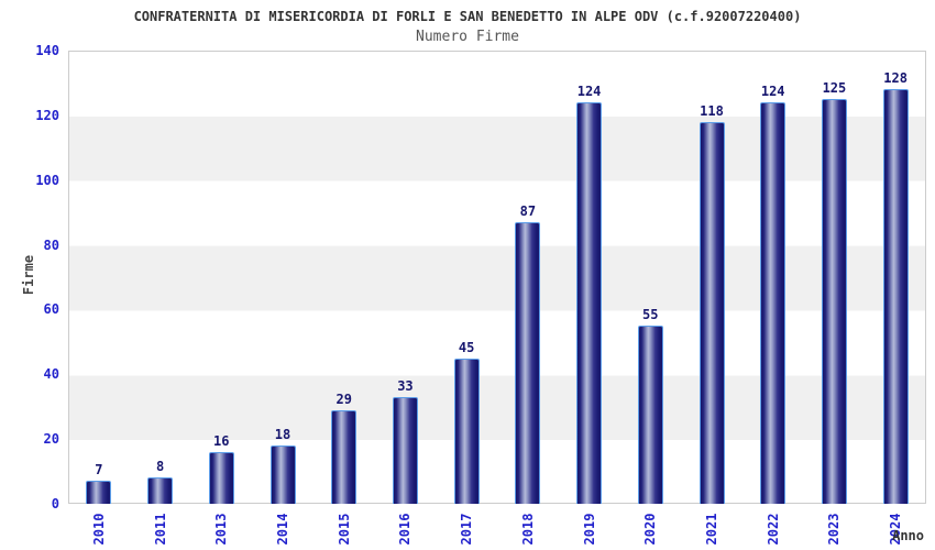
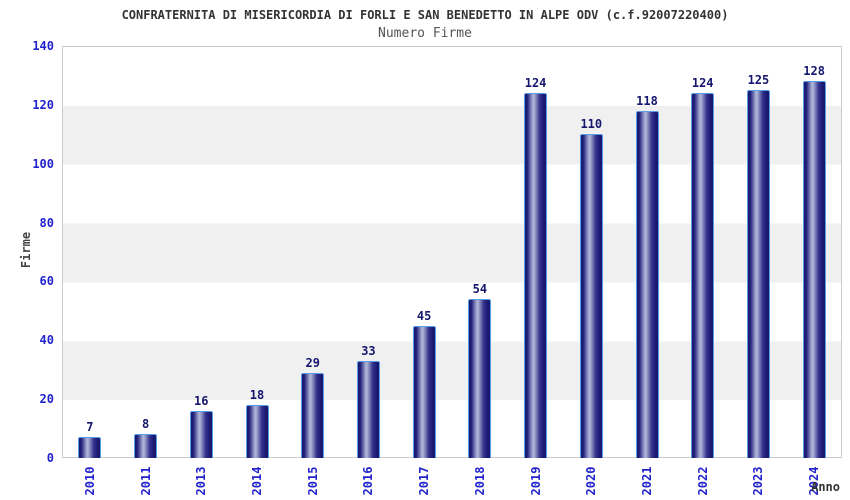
2018: 87 -> 54
2020: 55 -> 110
